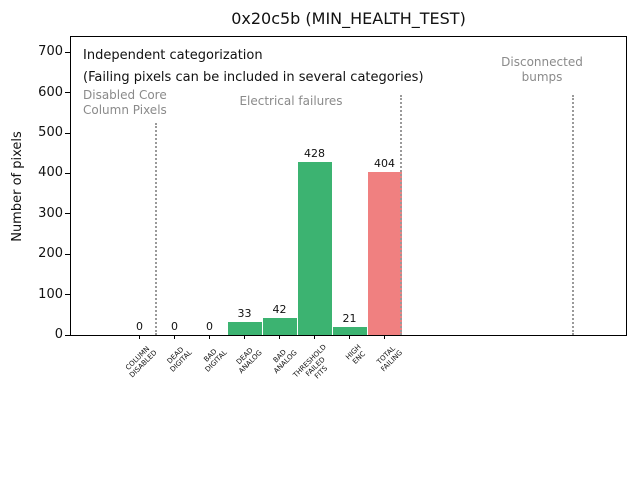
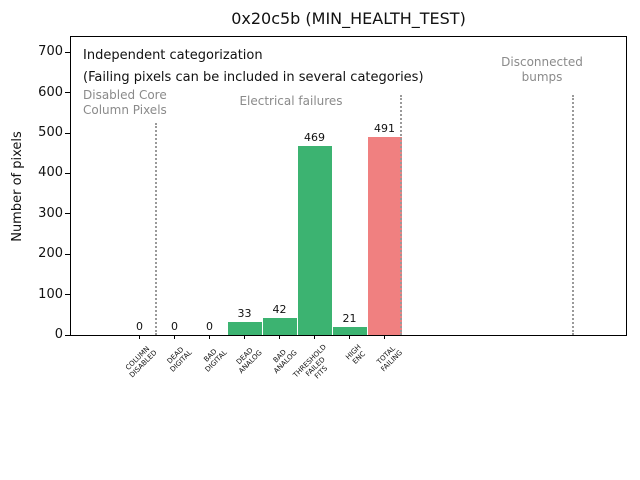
THRESHOLD FAILED FITS: 428 -> 469
TOTAL FAILING: 404 -> 491
